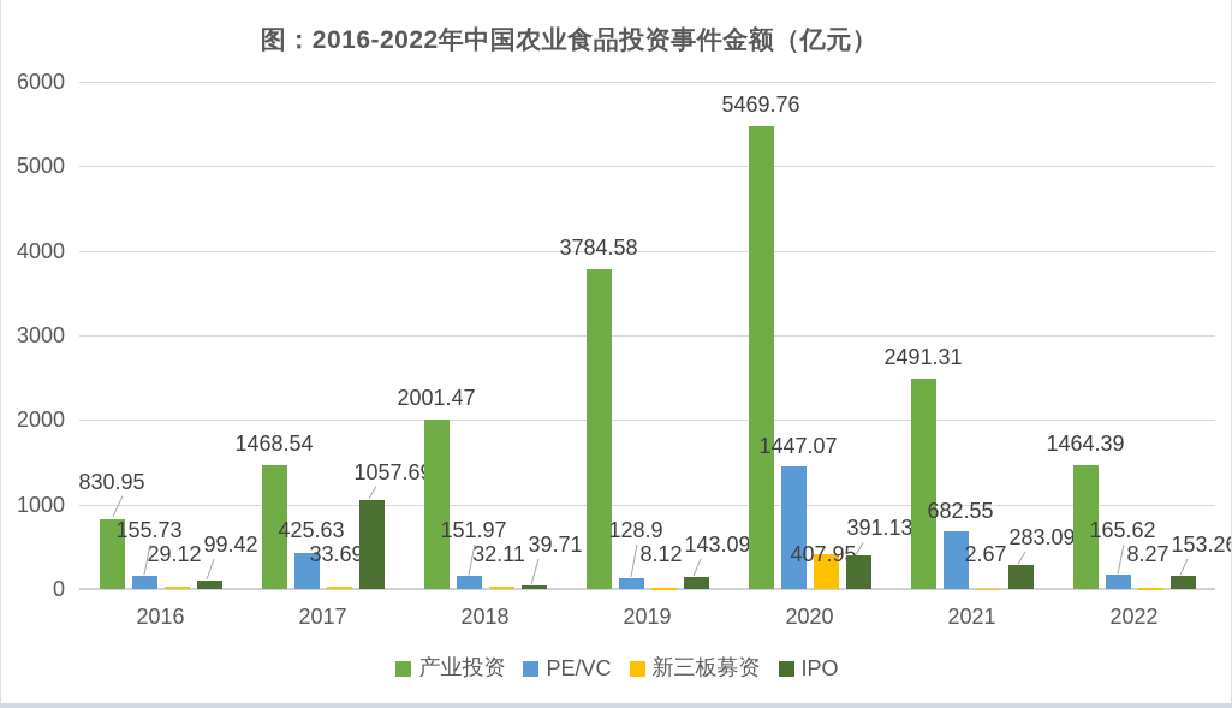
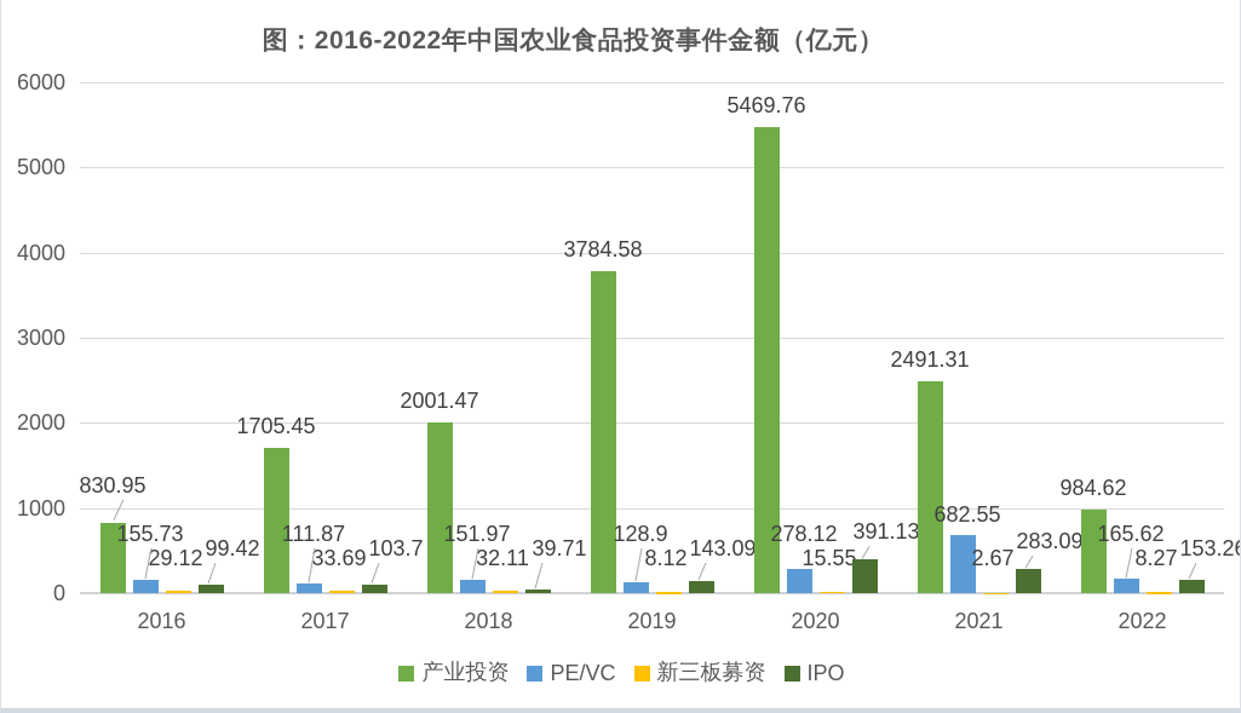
产业投资/2017: 1468.54 -> 1705.45
PE/VC/2017: 425.63 -> 111.87
IPO/2017: 1057.69 -> 103.7
PE/VC/2020: 1447.07 -> 278.12
新三板募资/2020: 407.95 -> 15.55
产业投资/2022: 1464.39 -> 984.62
